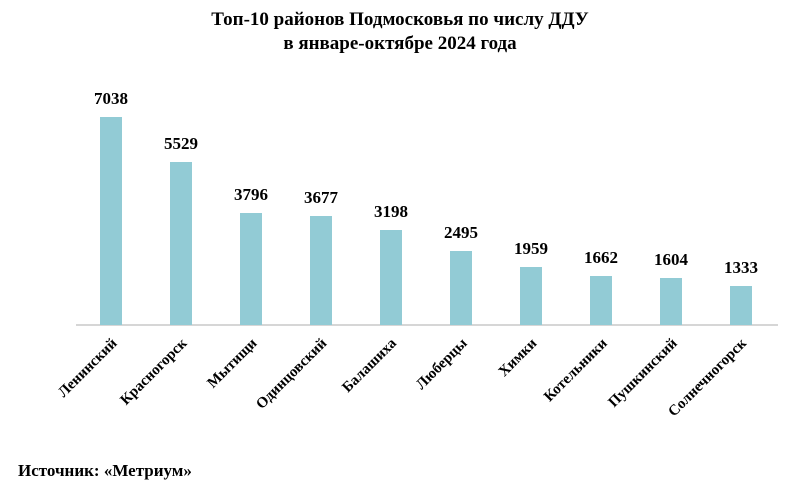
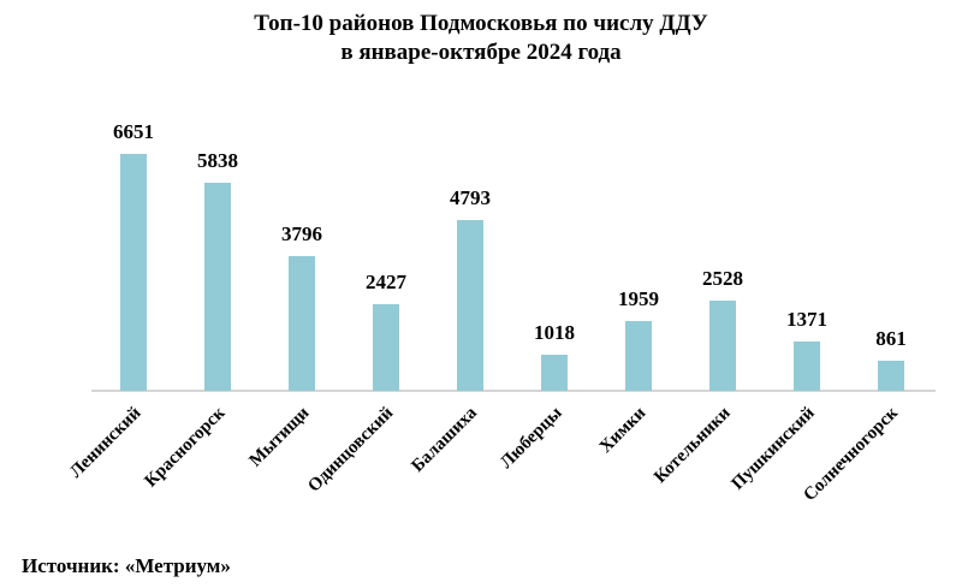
Ленинский: 7038 -> 6651
Красногорск: 5529 -> 5838
Одинцовский: 3677 -> 2427
Балашиха: 3198 -> 4793
Люберцы: 2495 -> 1018
Котельники: 1662 -> 2528
Пушкинский: 1604 -> 1371
Солнечногорск: 1333 -> 861
